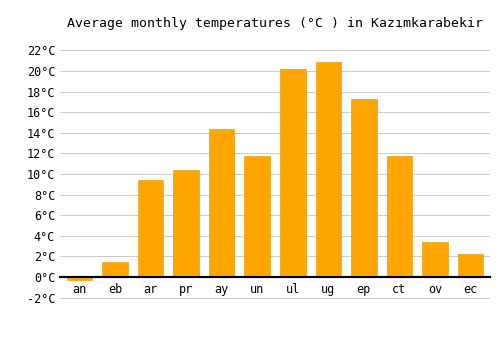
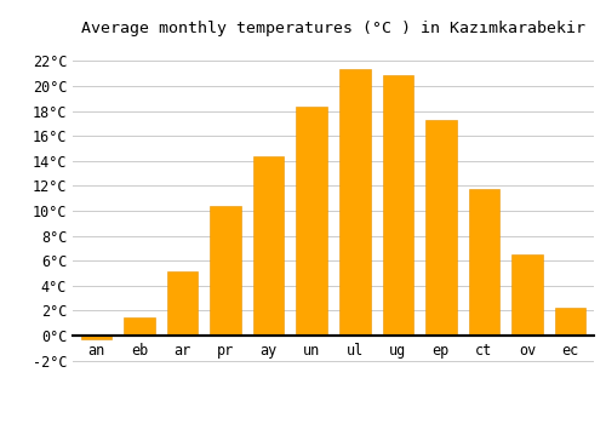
ar: 9.4°C -> 5.2°C
un: 11.8°C -> 18.4°C
ul: 20.2°C -> 21.4°C
ov: 3.4°C -> 6.5°C
